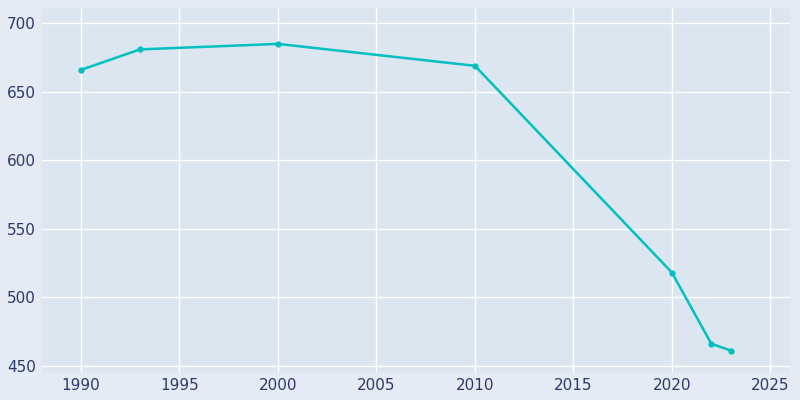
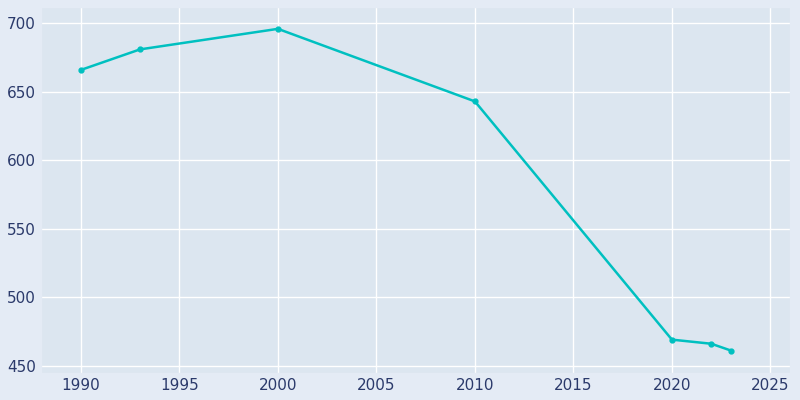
2000: 685 -> 696
2010: 669 -> 643
2020: 518 -> 469
